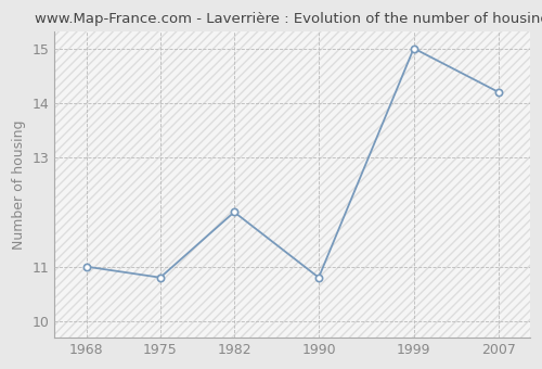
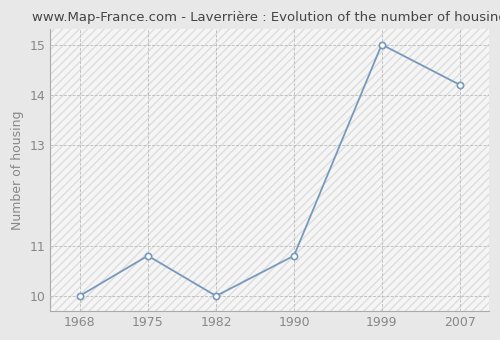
1968: 11.0 -> 10.0
1982: 12.0 -> 10.0
